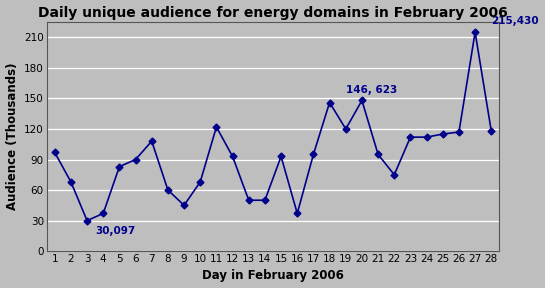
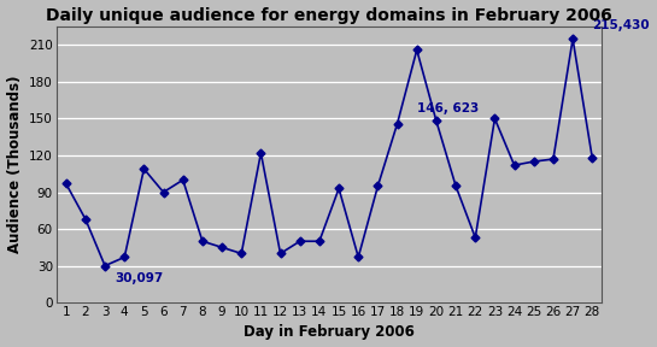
5: 83 -> 109
7: 108 -> 100
8: 60 -> 50
10: 68 -> 40
12: 93 -> 40
19: 120 -> 206
22: 75 -> 53
23: 112 -> 150
